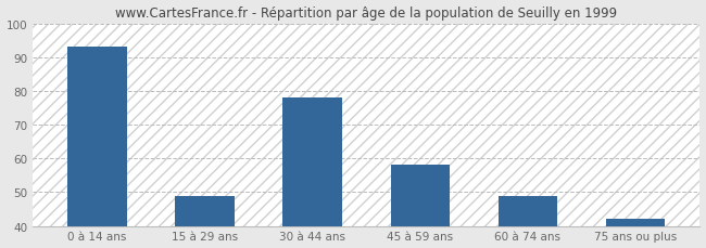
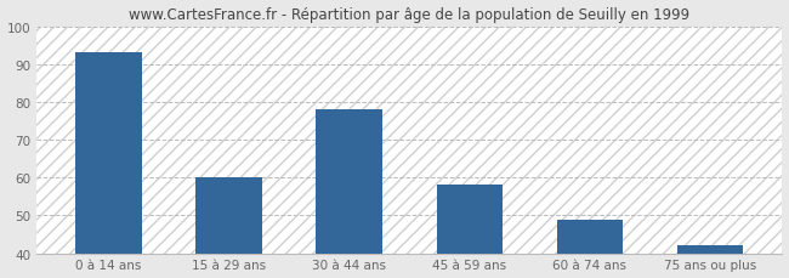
15 à 29 ans: 49 -> 60
